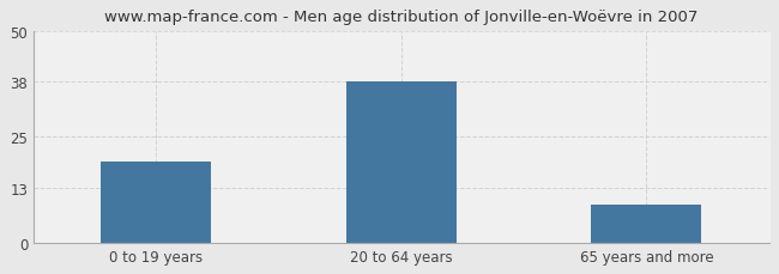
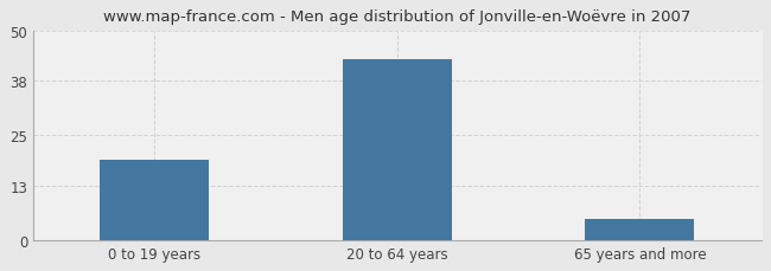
20 to 64 years: 38 -> 43
65 years and more: 9 -> 5
